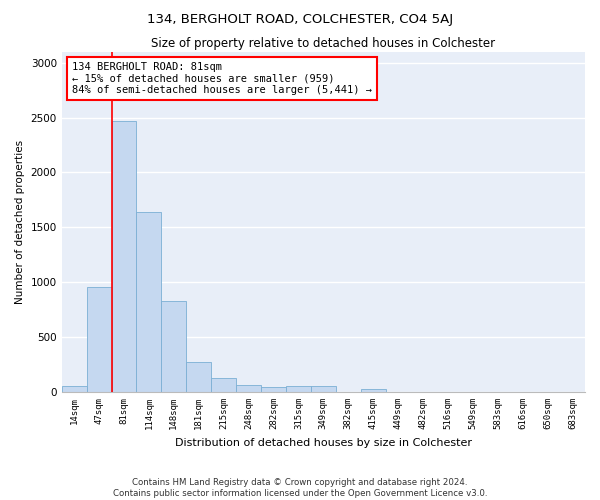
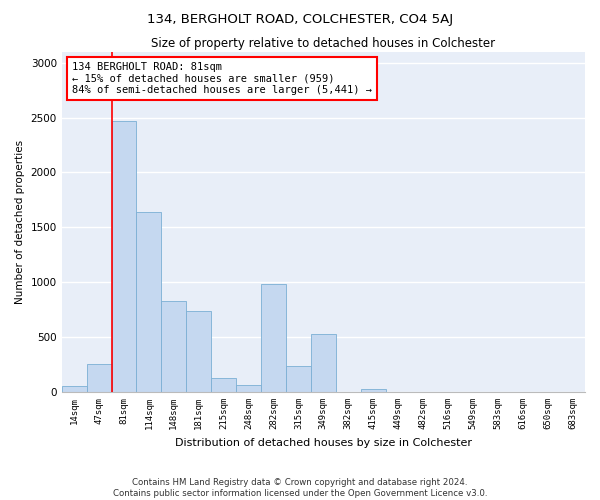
47sqm: 960 -> 260
181sqm: 270 -> 740
282sqm: 50 -> 980
315sqm: 60 -> 240
349sqm: 60 -> 530
